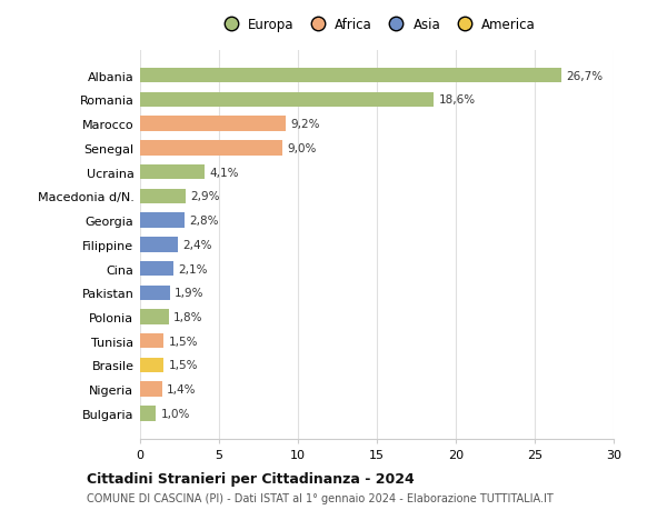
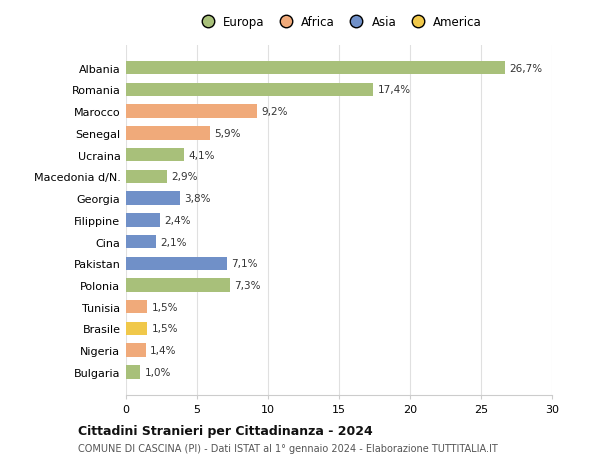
Romania: 18,6% -> 17,4%
Senegal: 9,0% -> 5,9%
Georgia: 2,8% -> 3,8%
Pakistan: 1,9% -> 7,1%
Polonia: 1,8% -> 7,3%
